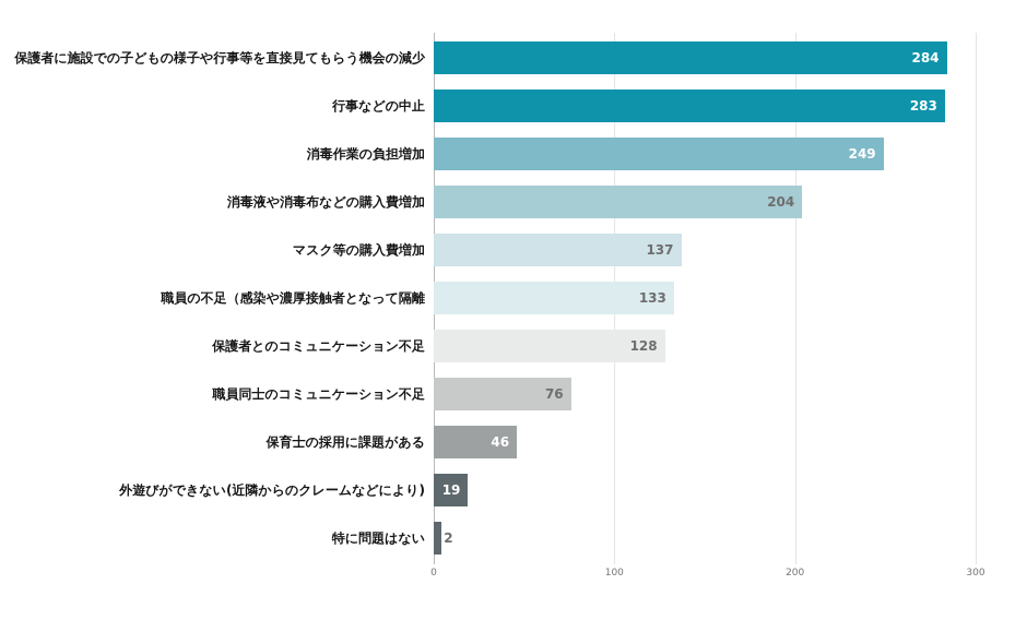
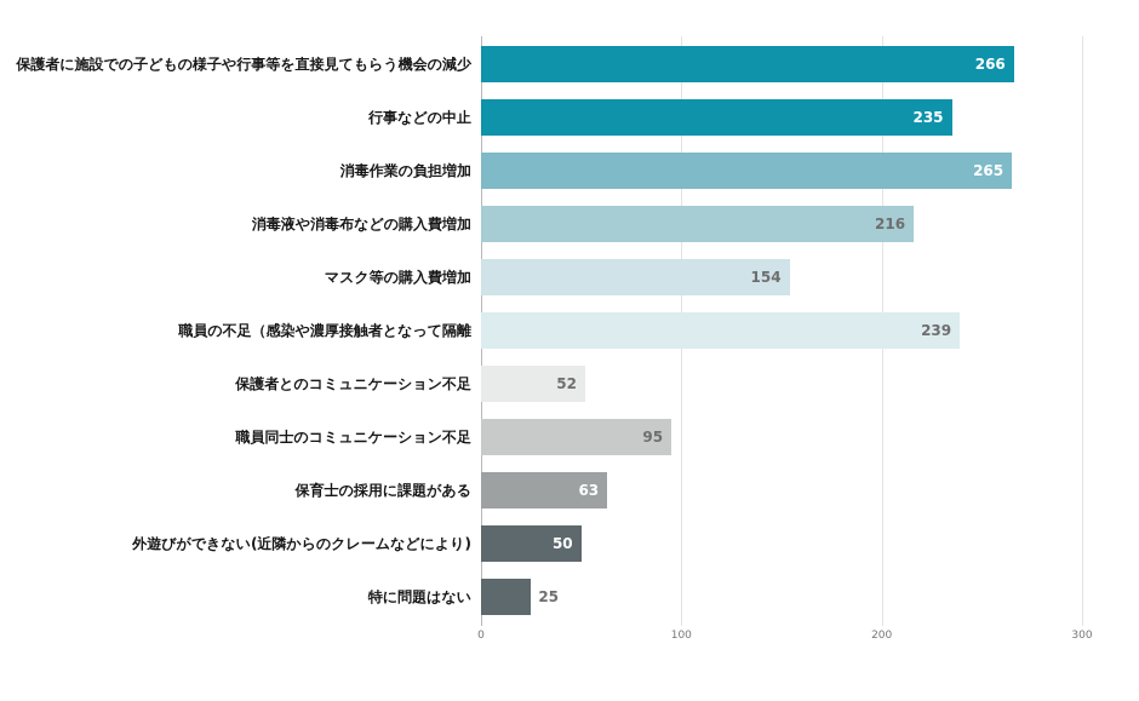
保護者に施設での子どもの様子や行事等を直接見てもらう機会の減少: 284 -> 266
行事などの中止: 283 -> 235
消毒作業の負担増加: 249 -> 265
消毒液や消毒布などの購入費増加: 204 -> 216
マスク等の購入費増加: 137 -> 154
職員の不足（感染や濃厚接触者となって隔離: 133 -> 239
保護者とのコミュニケーション不足: 128 -> 52
職員同士のコミュニケーション不足: 76 -> 95
保育士の採用に課題がある: 46 -> 63
外遊びができない(近隣からのクレームなどにより): 19 -> 50
特に問題はない: 2 -> 25
